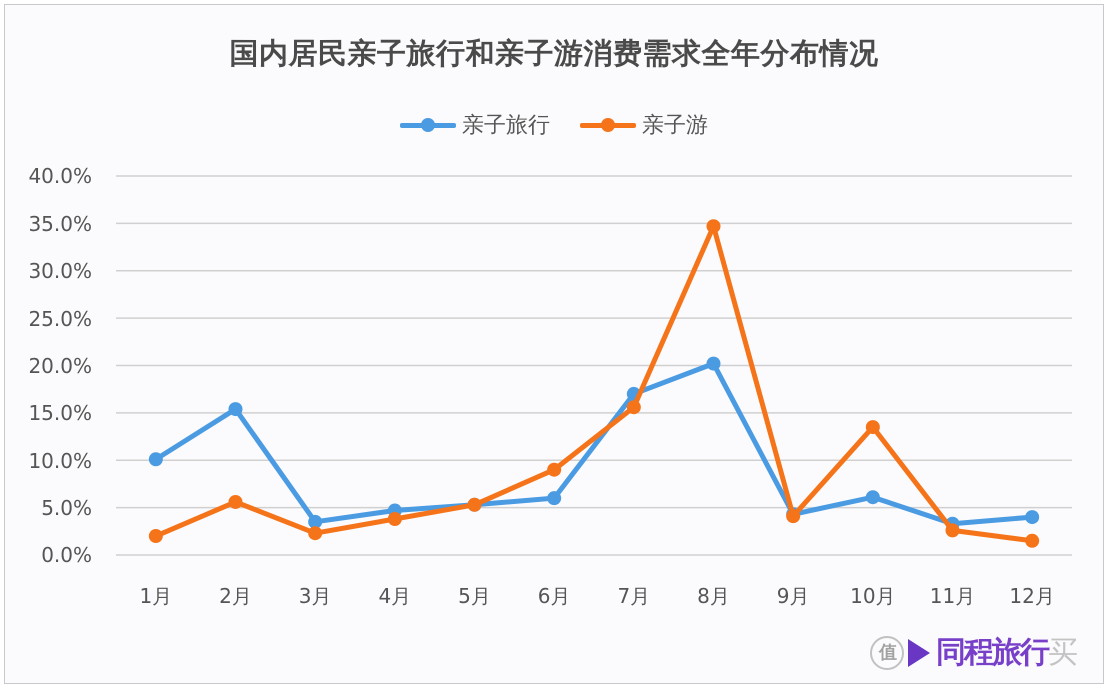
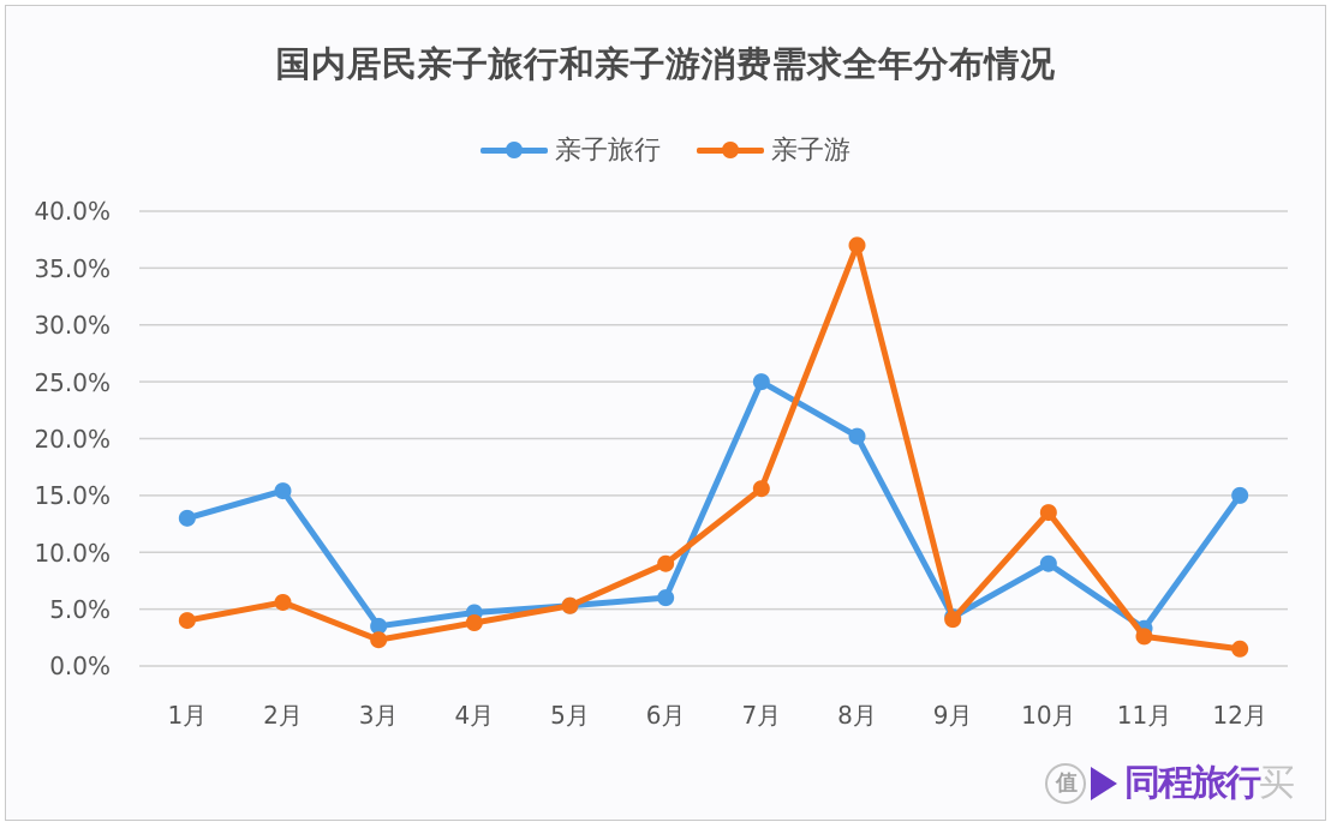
亲子旅行/1月: 10% -> 13%
亲子游/1月: 2% -> 4%
亲子旅行/7月: 17% -> 25%
亲子游/8月: 35% -> 37%
亲子旅行/10月: 6% -> 9%
亲子旅行/12月: 4% -> 15%
